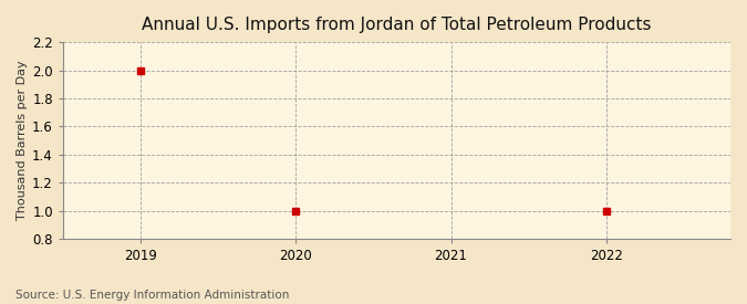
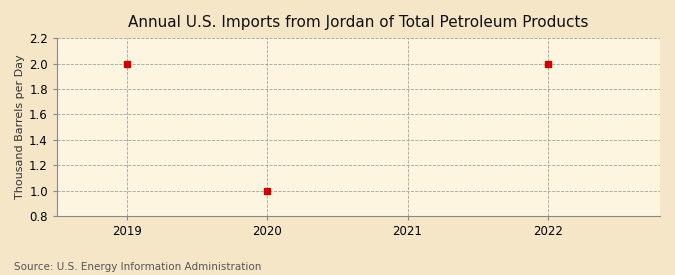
2022: 1 -> 2
